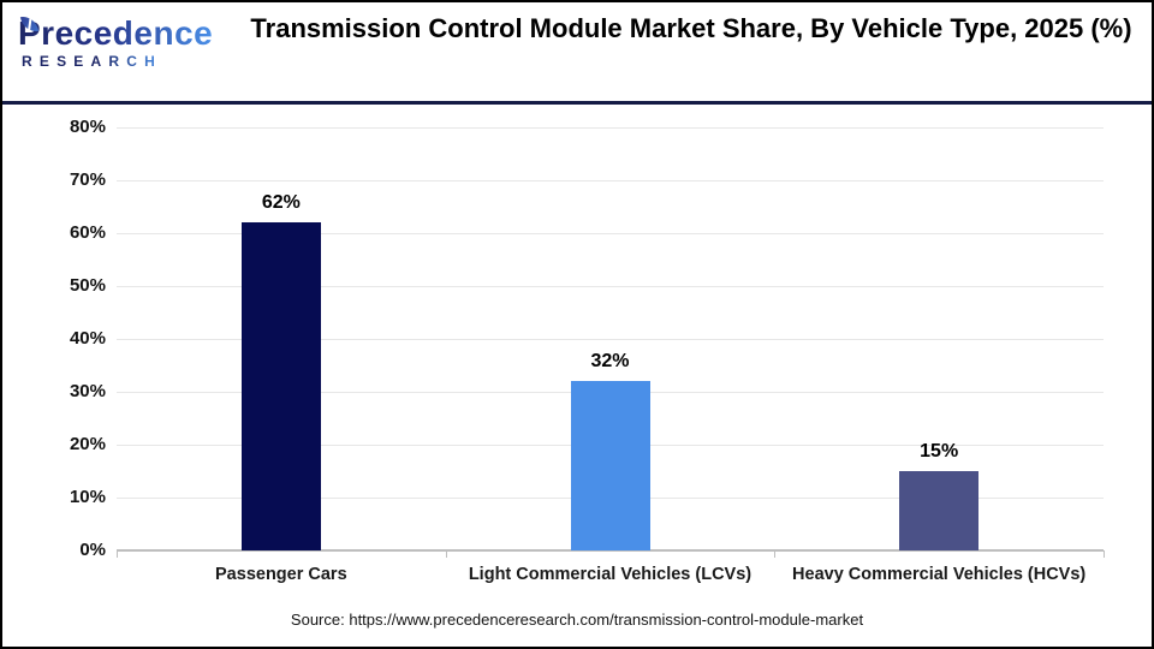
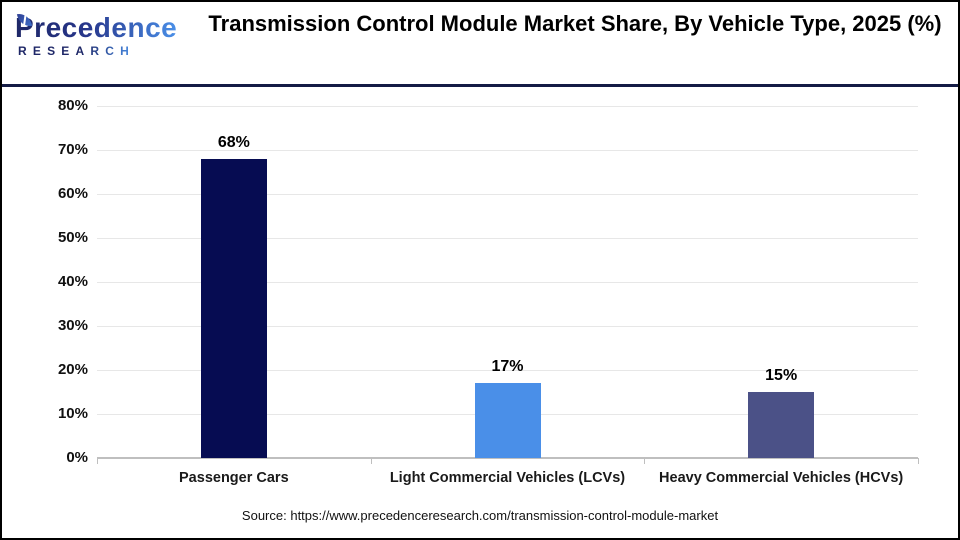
Passenger Cars: 62% -> 68%
Light Commercial Vehicles (LCVs): 32% -> 17%
